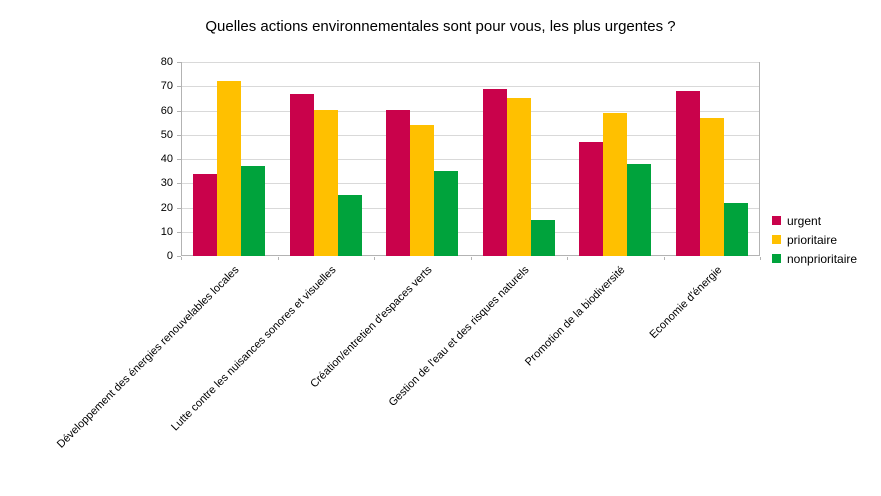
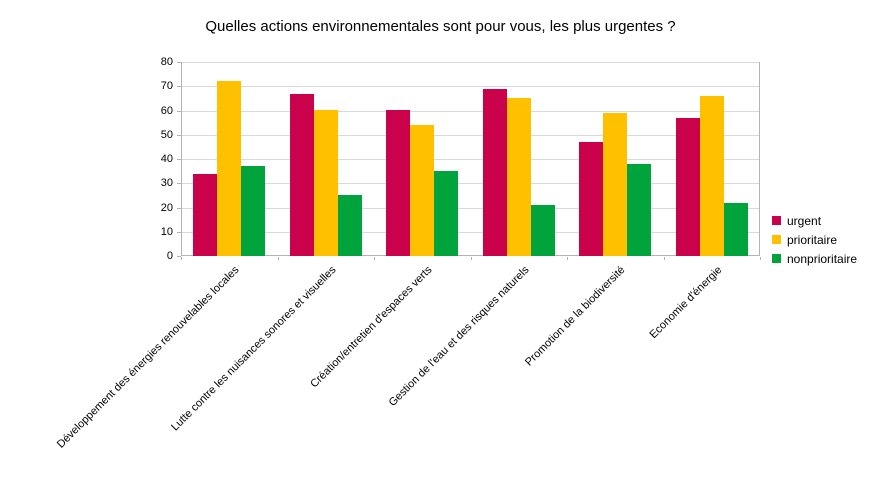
nonprioritaire/Gestion de l'eau et des risques naturels: 15 -> 21
urgent/Economie d'énergie: 68 -> 57
prioritaire/Economie d'énergie: 57 -> 66
